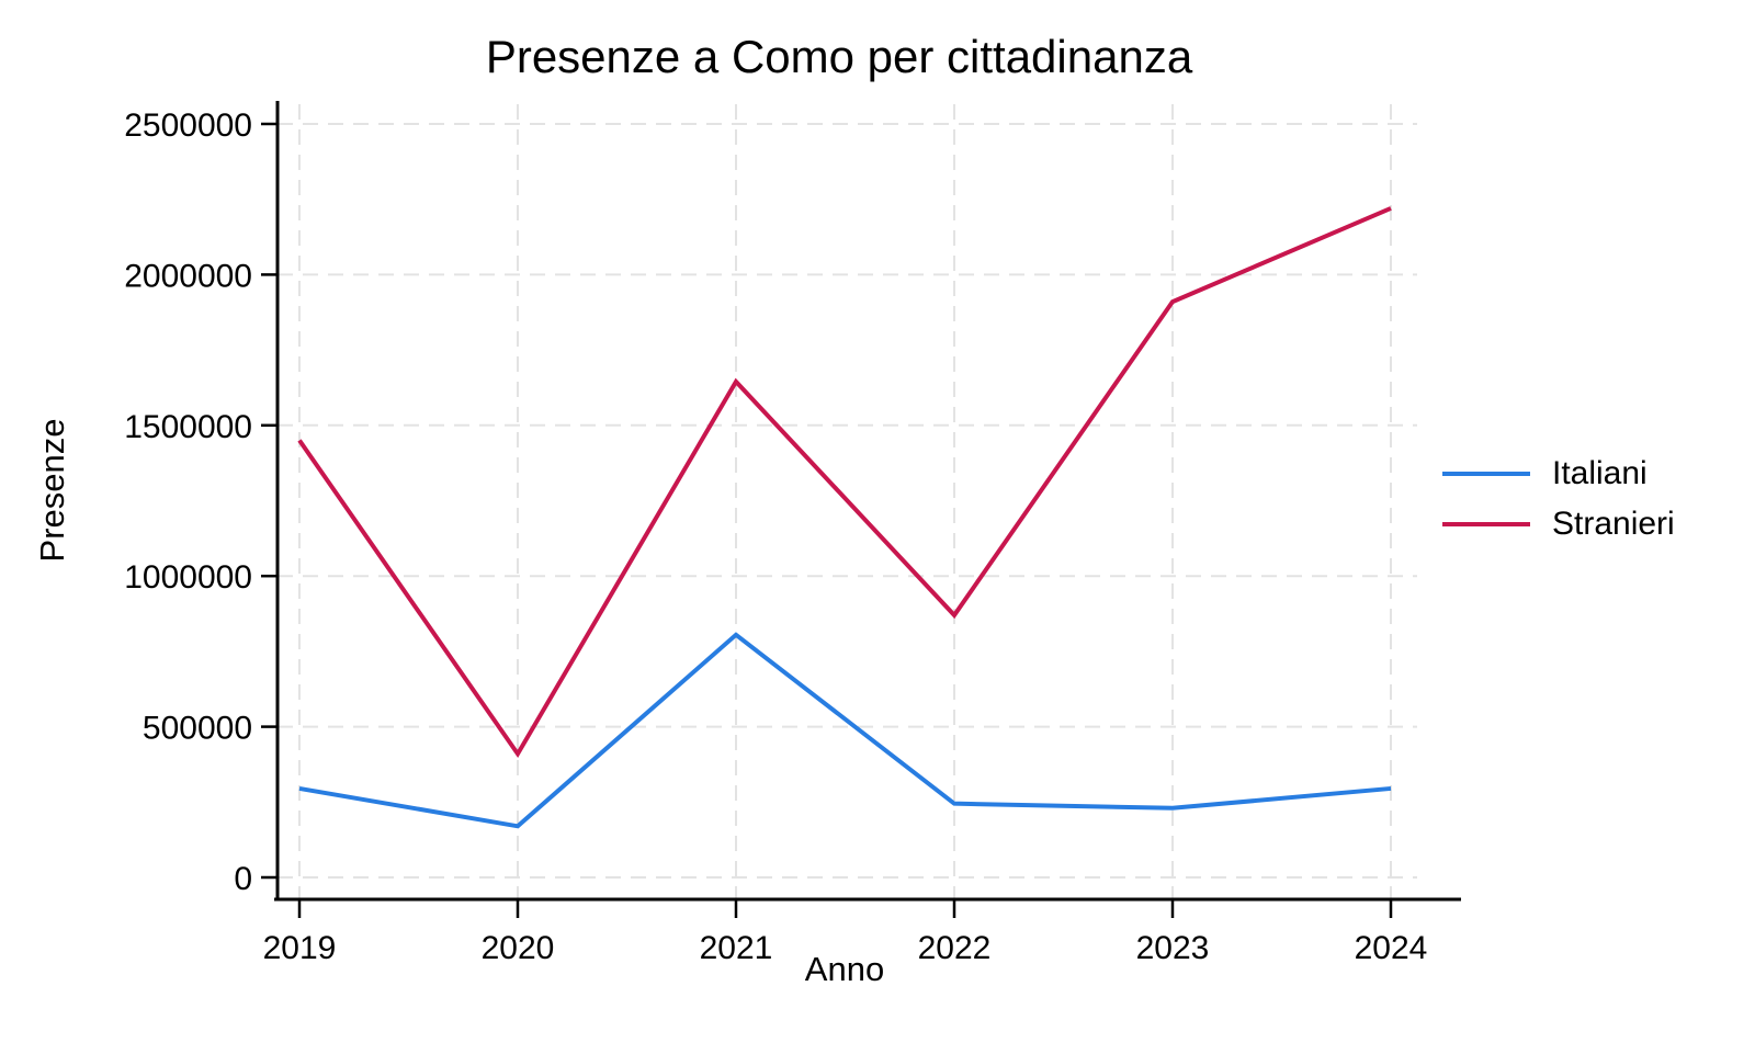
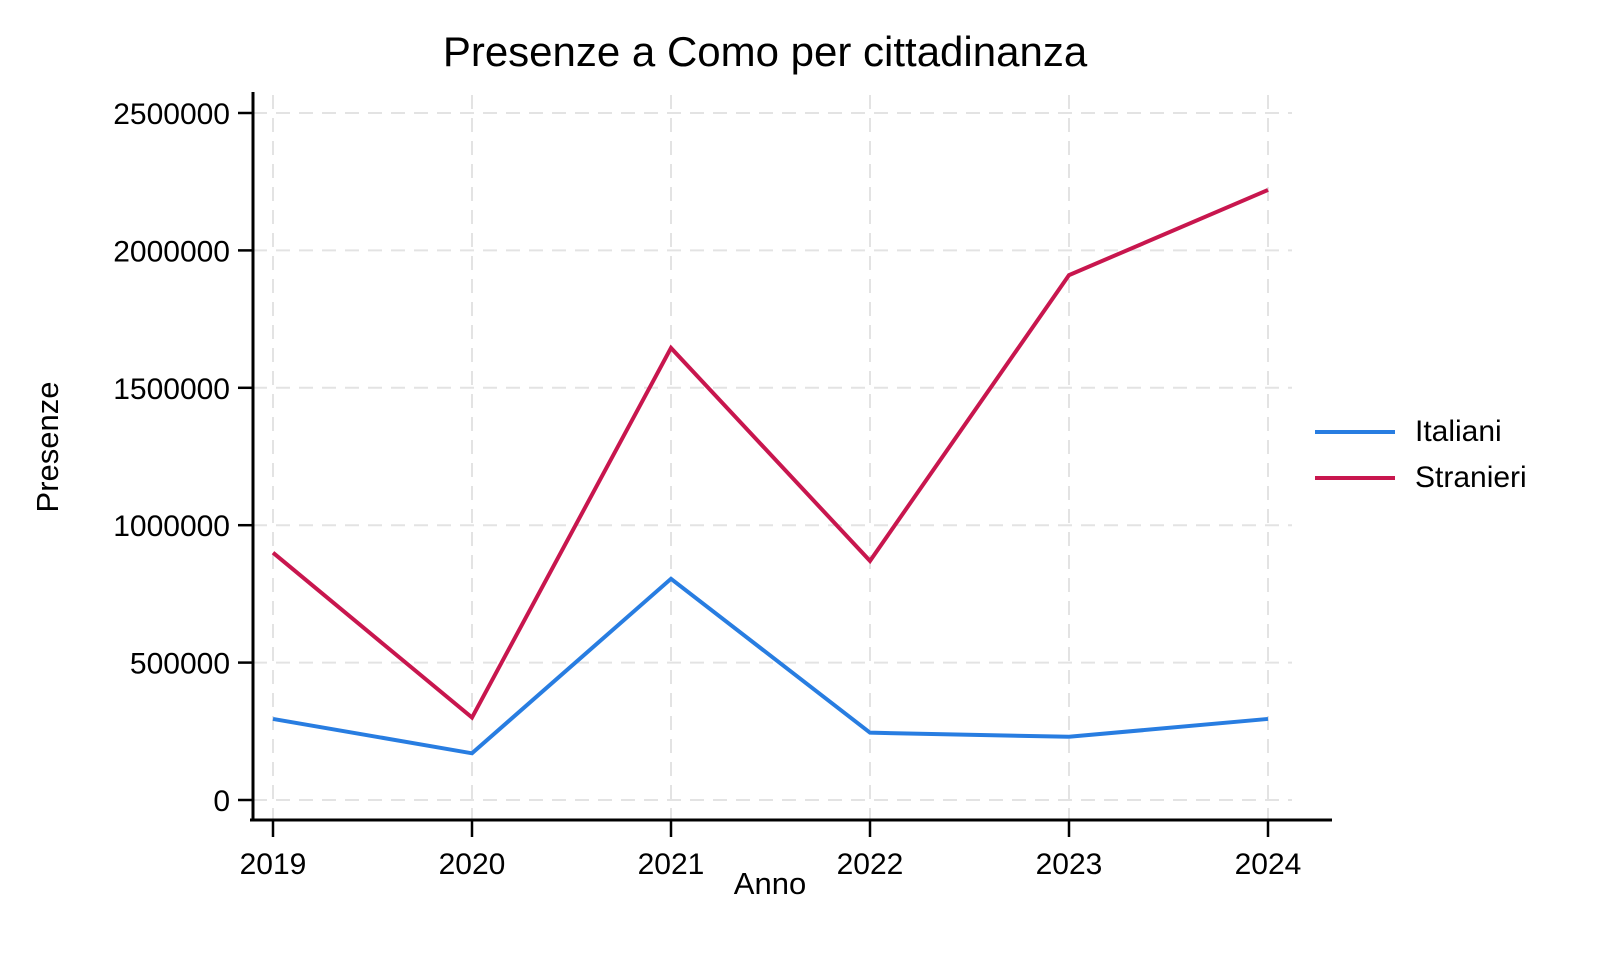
Stranieri/2019: 1450000 -> 900000
Stranieri/2020: 410000 -> 300000
